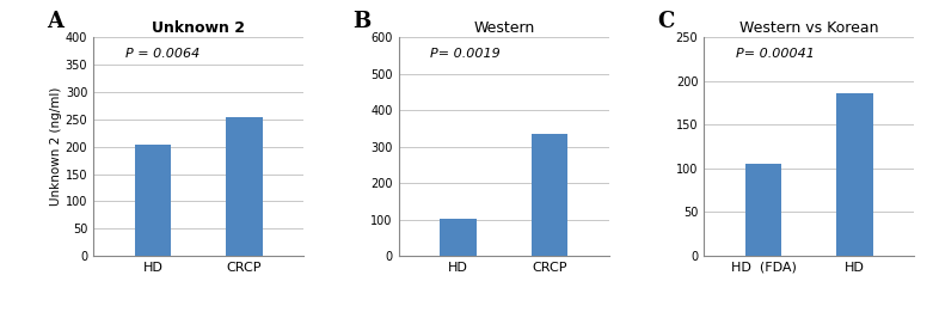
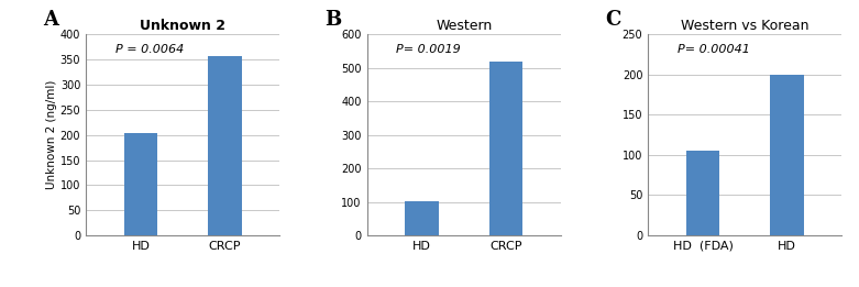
Unknown 2/CRCP: 255 -> 358
Western/CRCP: 335 -> 520
Western vs Korean/HD: 186 -> 200
